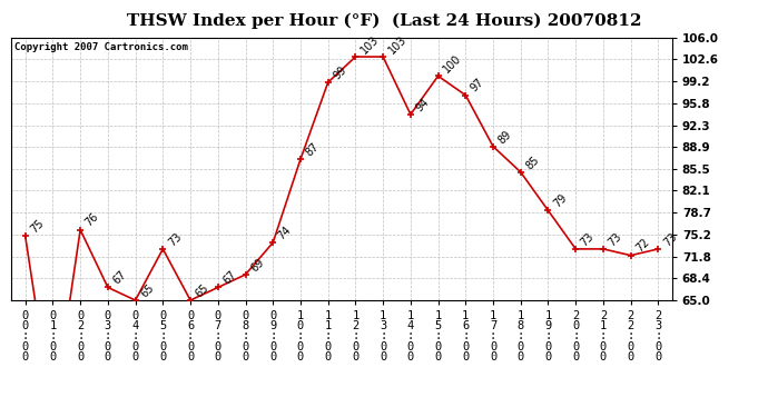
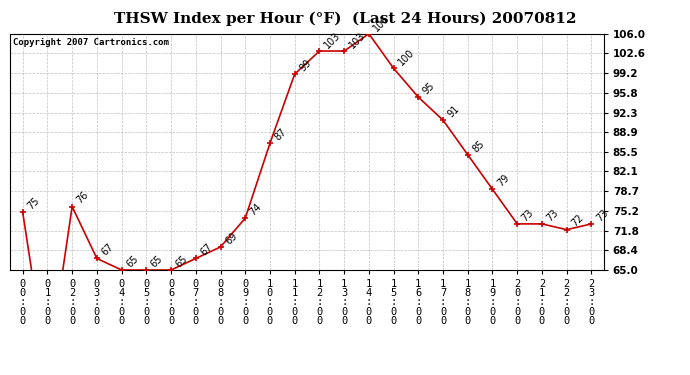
0 5 : 0 0: 73 -> 65
1 4 : 0 0: 94 -> 106
1 6 : 0 0: 97 -> 95
1 7 : 0 0: 89 -> 91
